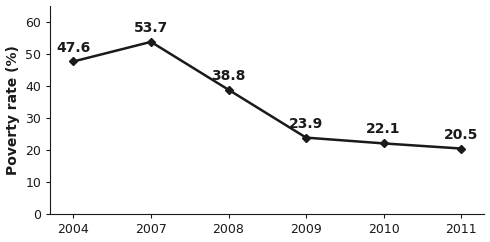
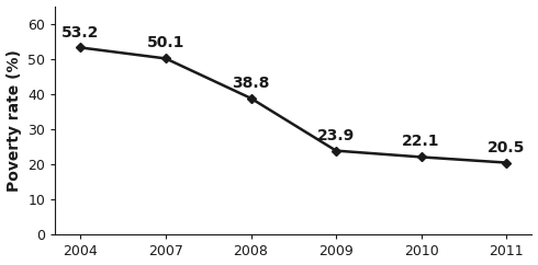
2004: 47.6 -> 53.2
2007: 53.7 -> 50.1
